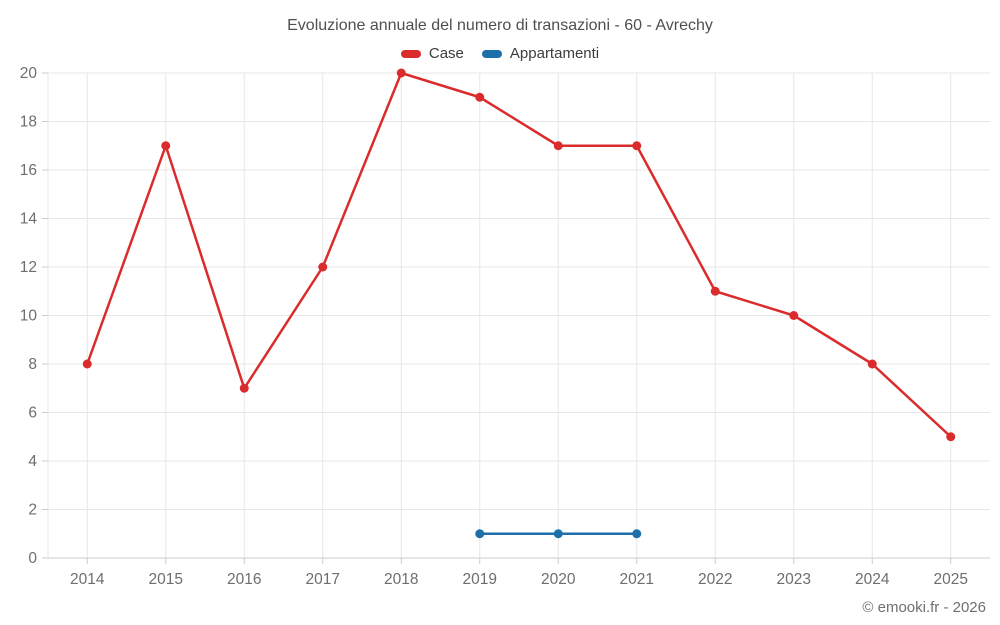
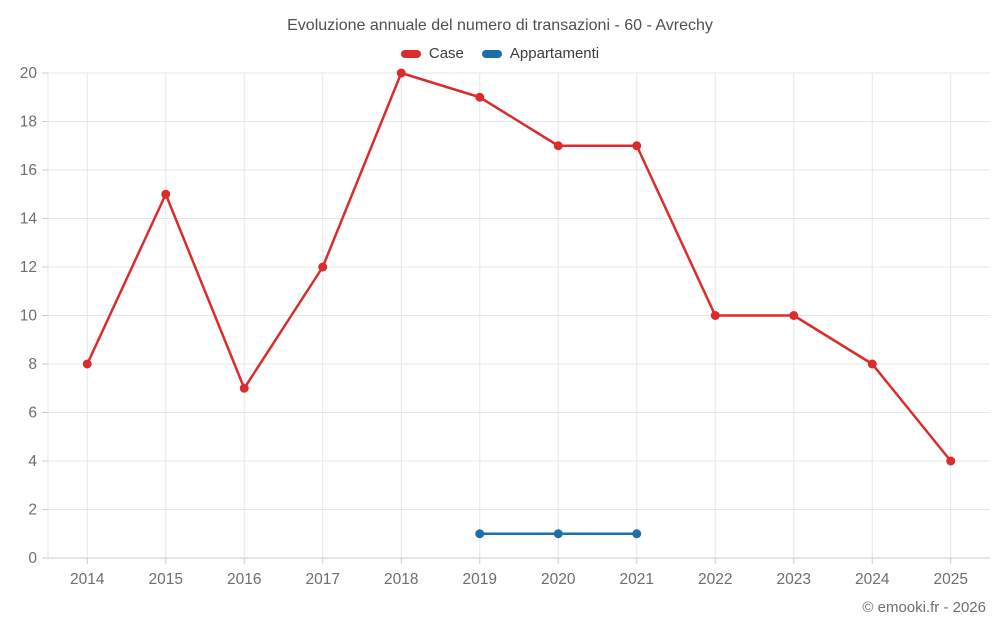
Case/2015: 17 -> 15
Case/2022: 11 -> 10
Case/2025: 5 -> 4
